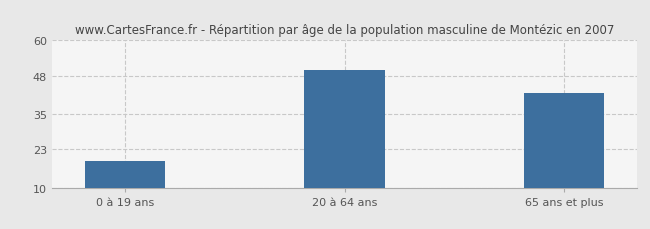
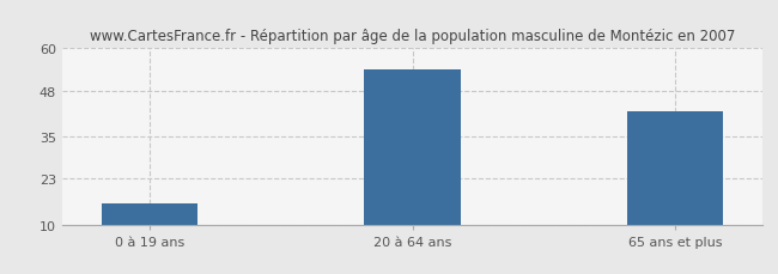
0 à 19 ans: 19 -> 16
20 à 64 ans: 50 -> 54
